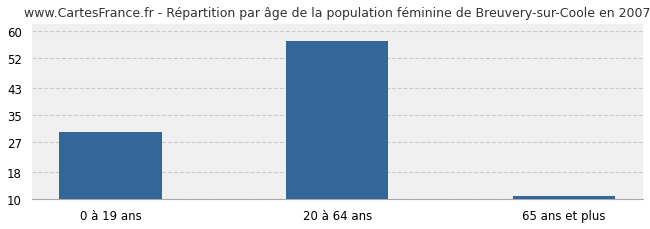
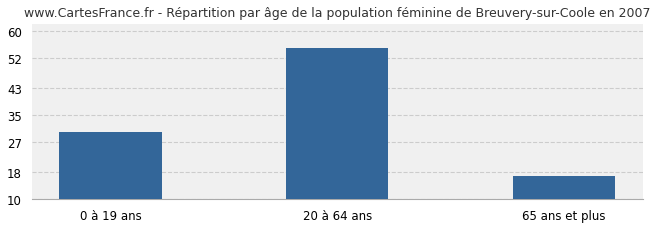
20 à 64 ans: 57 -> 55
65 ans et plus: 11 -> 17
